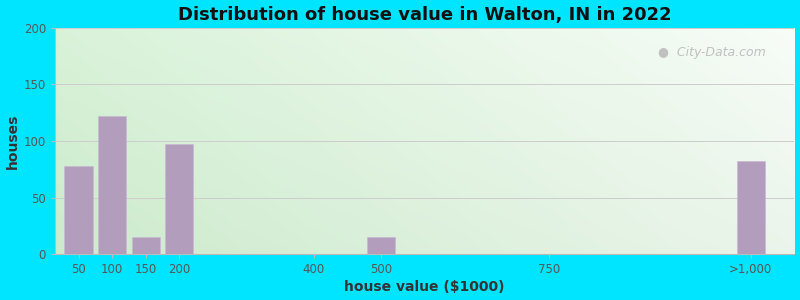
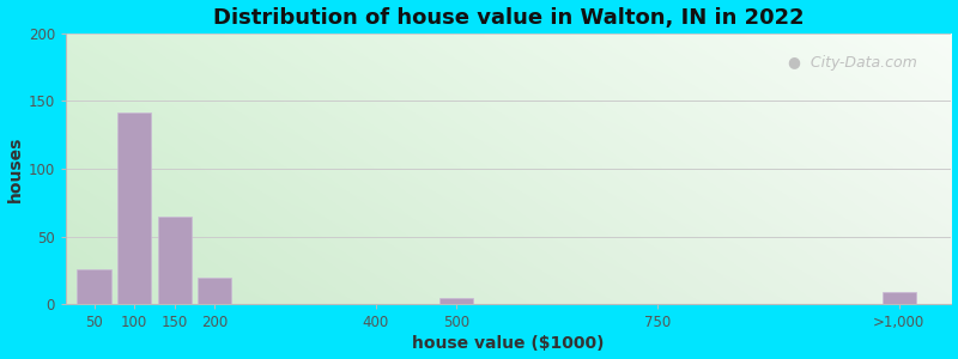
50: 78 -> 26
100: 122 -> 142
150: 15 -> 65
200: 97 -> 20
500: 15 -> 5
>1,000: 82 -> 9
